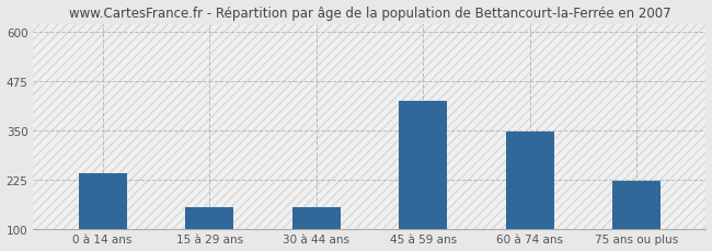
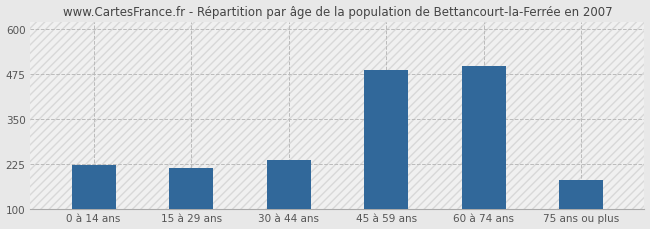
0 à 14 ans: 240 -> 222
15 à 29 ans: 155 -> 213
30 à 44 ans: 155 -> 235
45 à 59 ans: 425 -> 485
60 à 74 ans: 345 -> 495
75 ans ou plus: 220 -> 180
